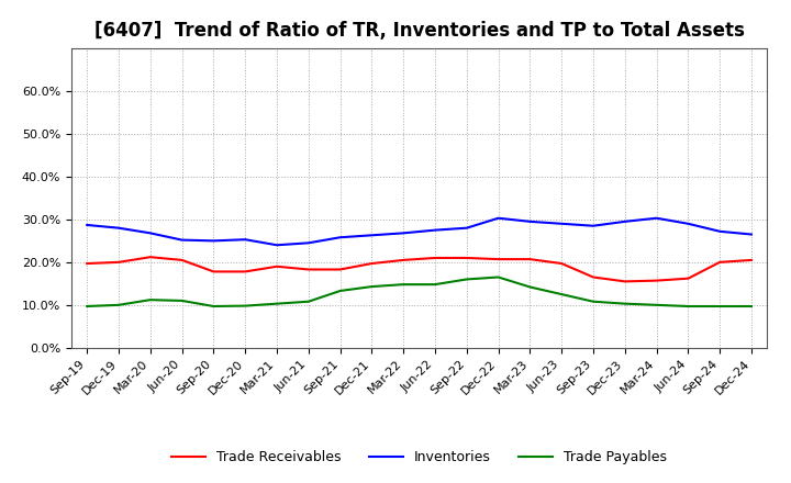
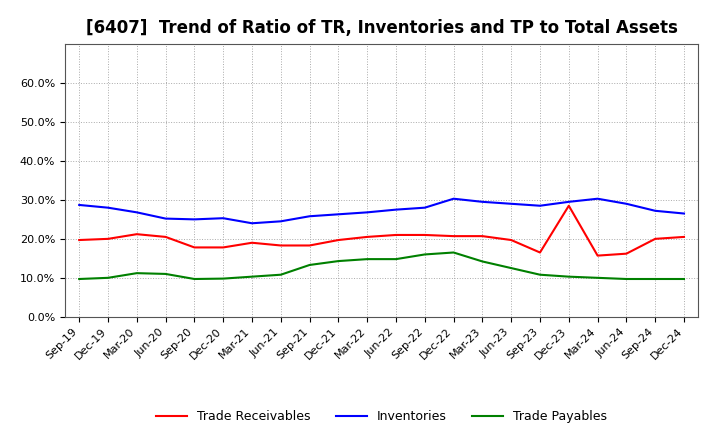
Trade Receivables/Dec-23: 15.5% -> 28.5%
